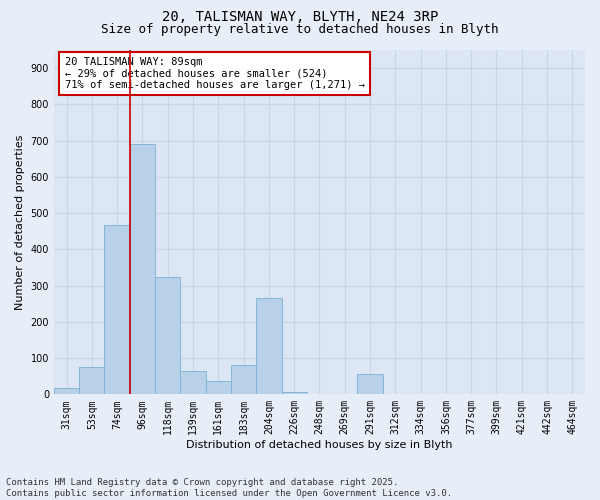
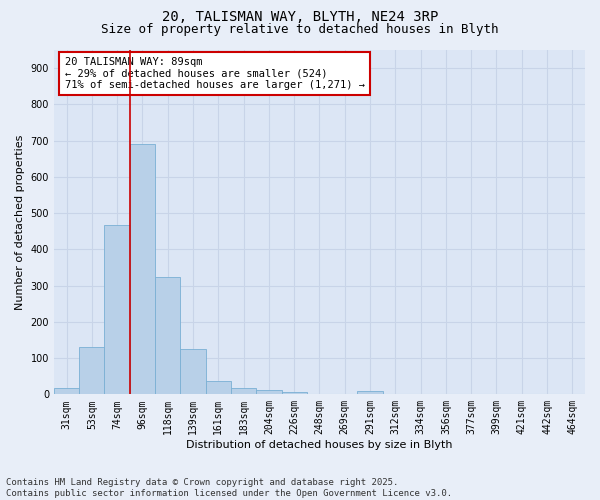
53sqm: 75 -> 130
139sqm: 65 -> 125
183sqm: 80 -> 18
204sqm: 265 -> 12
291sqm: 55 -> 10
